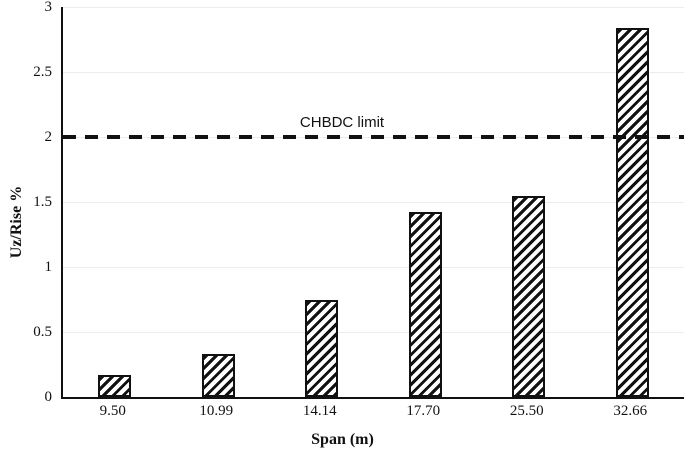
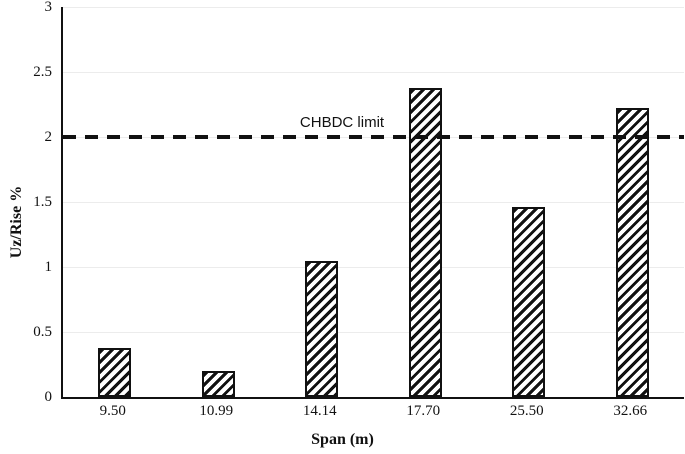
9.50: 0.17 -> 0.38
10.99: 0.33 -> 0.20
14.14: 0.75 -> 1.05
17.70: 1.42 -> 2.38
25.50: 1.55 -> 1.46
32.66: 2.84 -> 2.22
